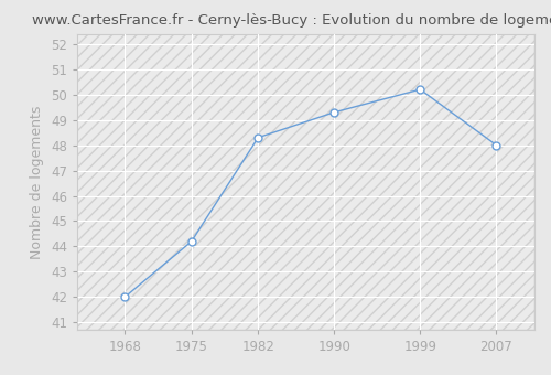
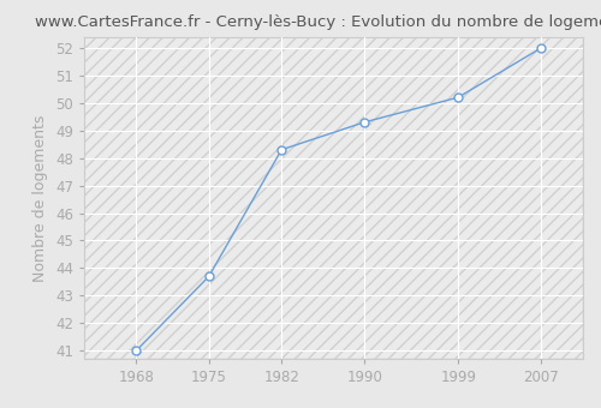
1968: 42.0 -> 41.0
1975: 44.2 -> 43.7
2007: 48.0 -> 52.0
